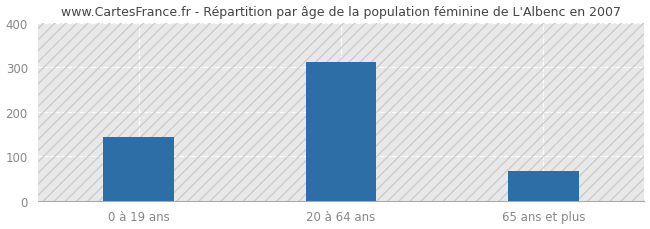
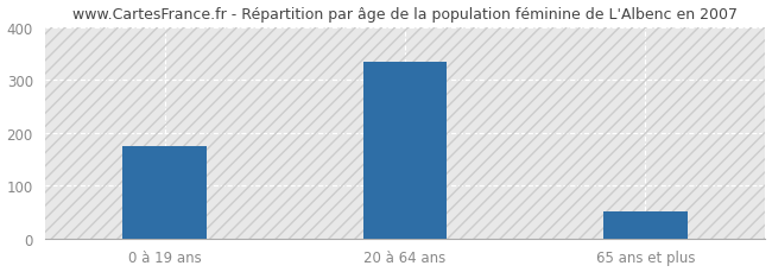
0 à 19 ans: 143 -> 175
20 à 64 ans: 312 -> 335
65 ans et plus: 66 -> 50
